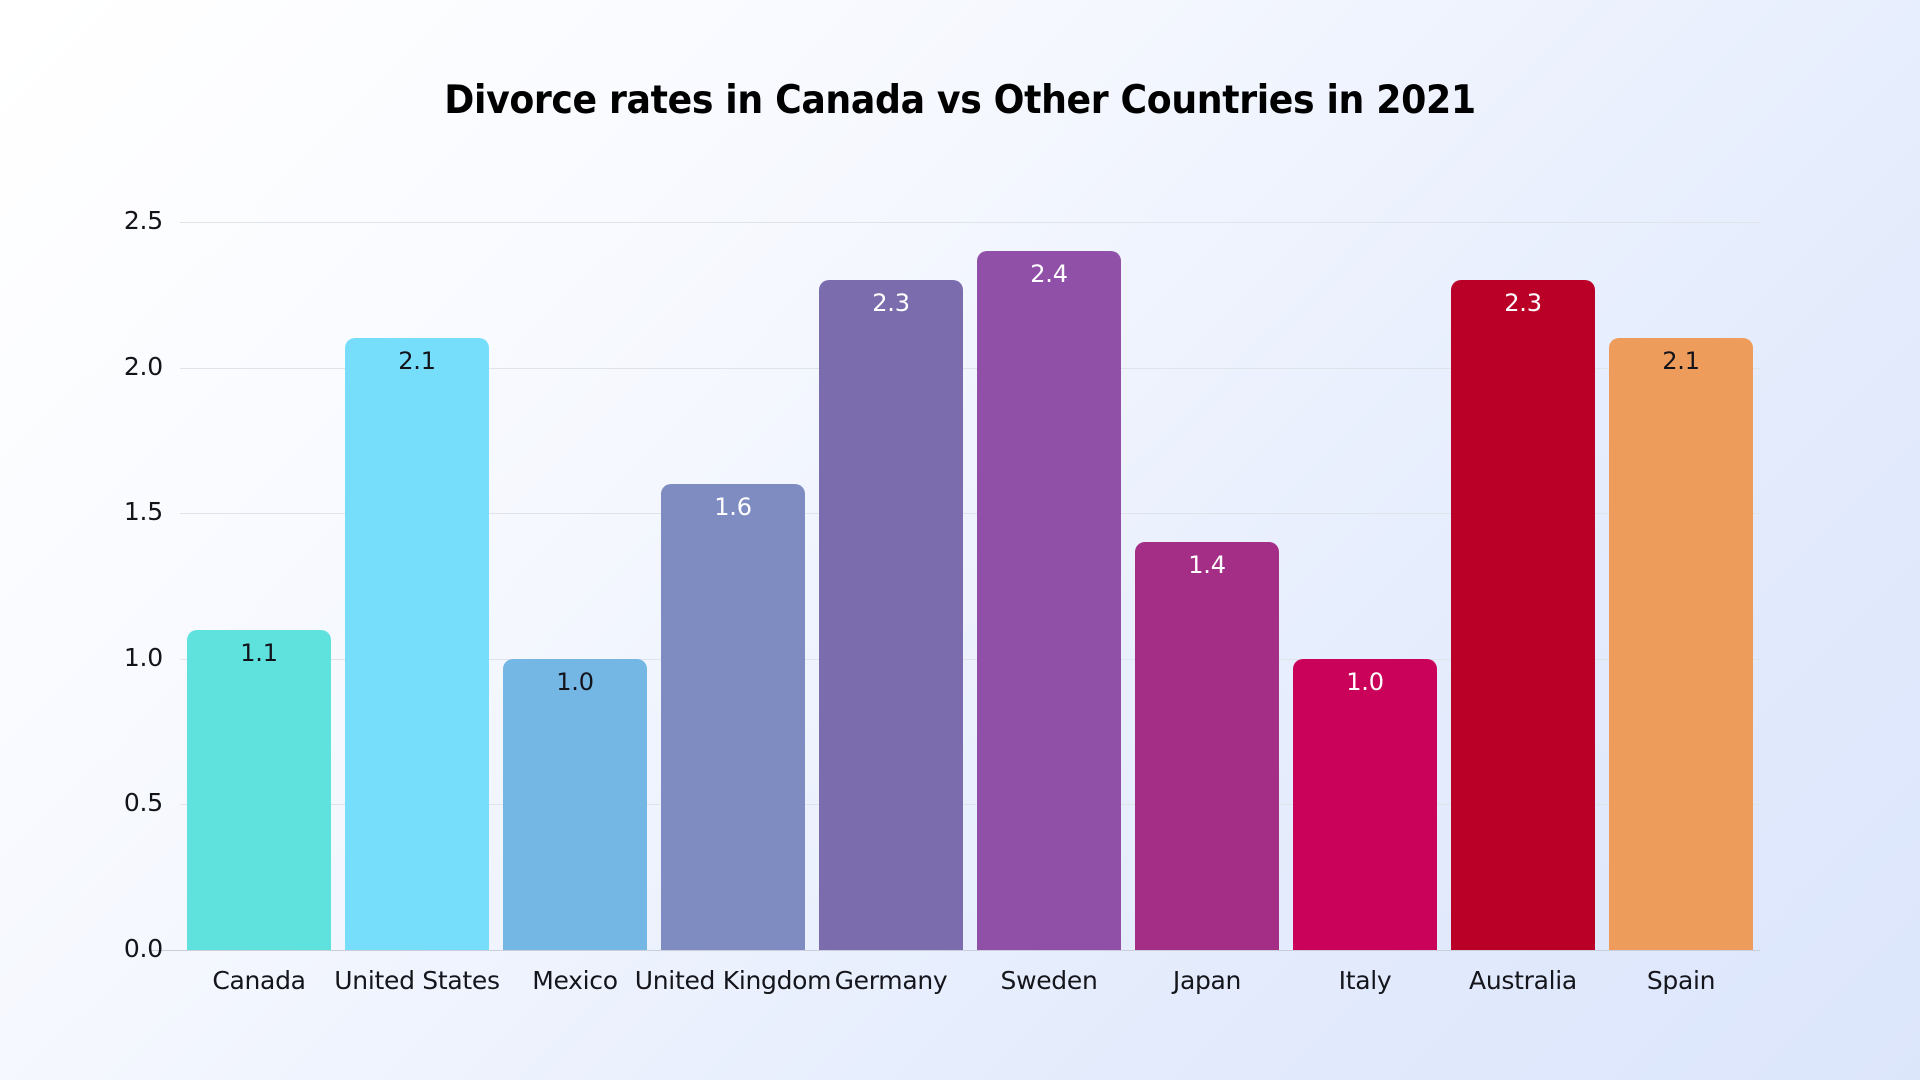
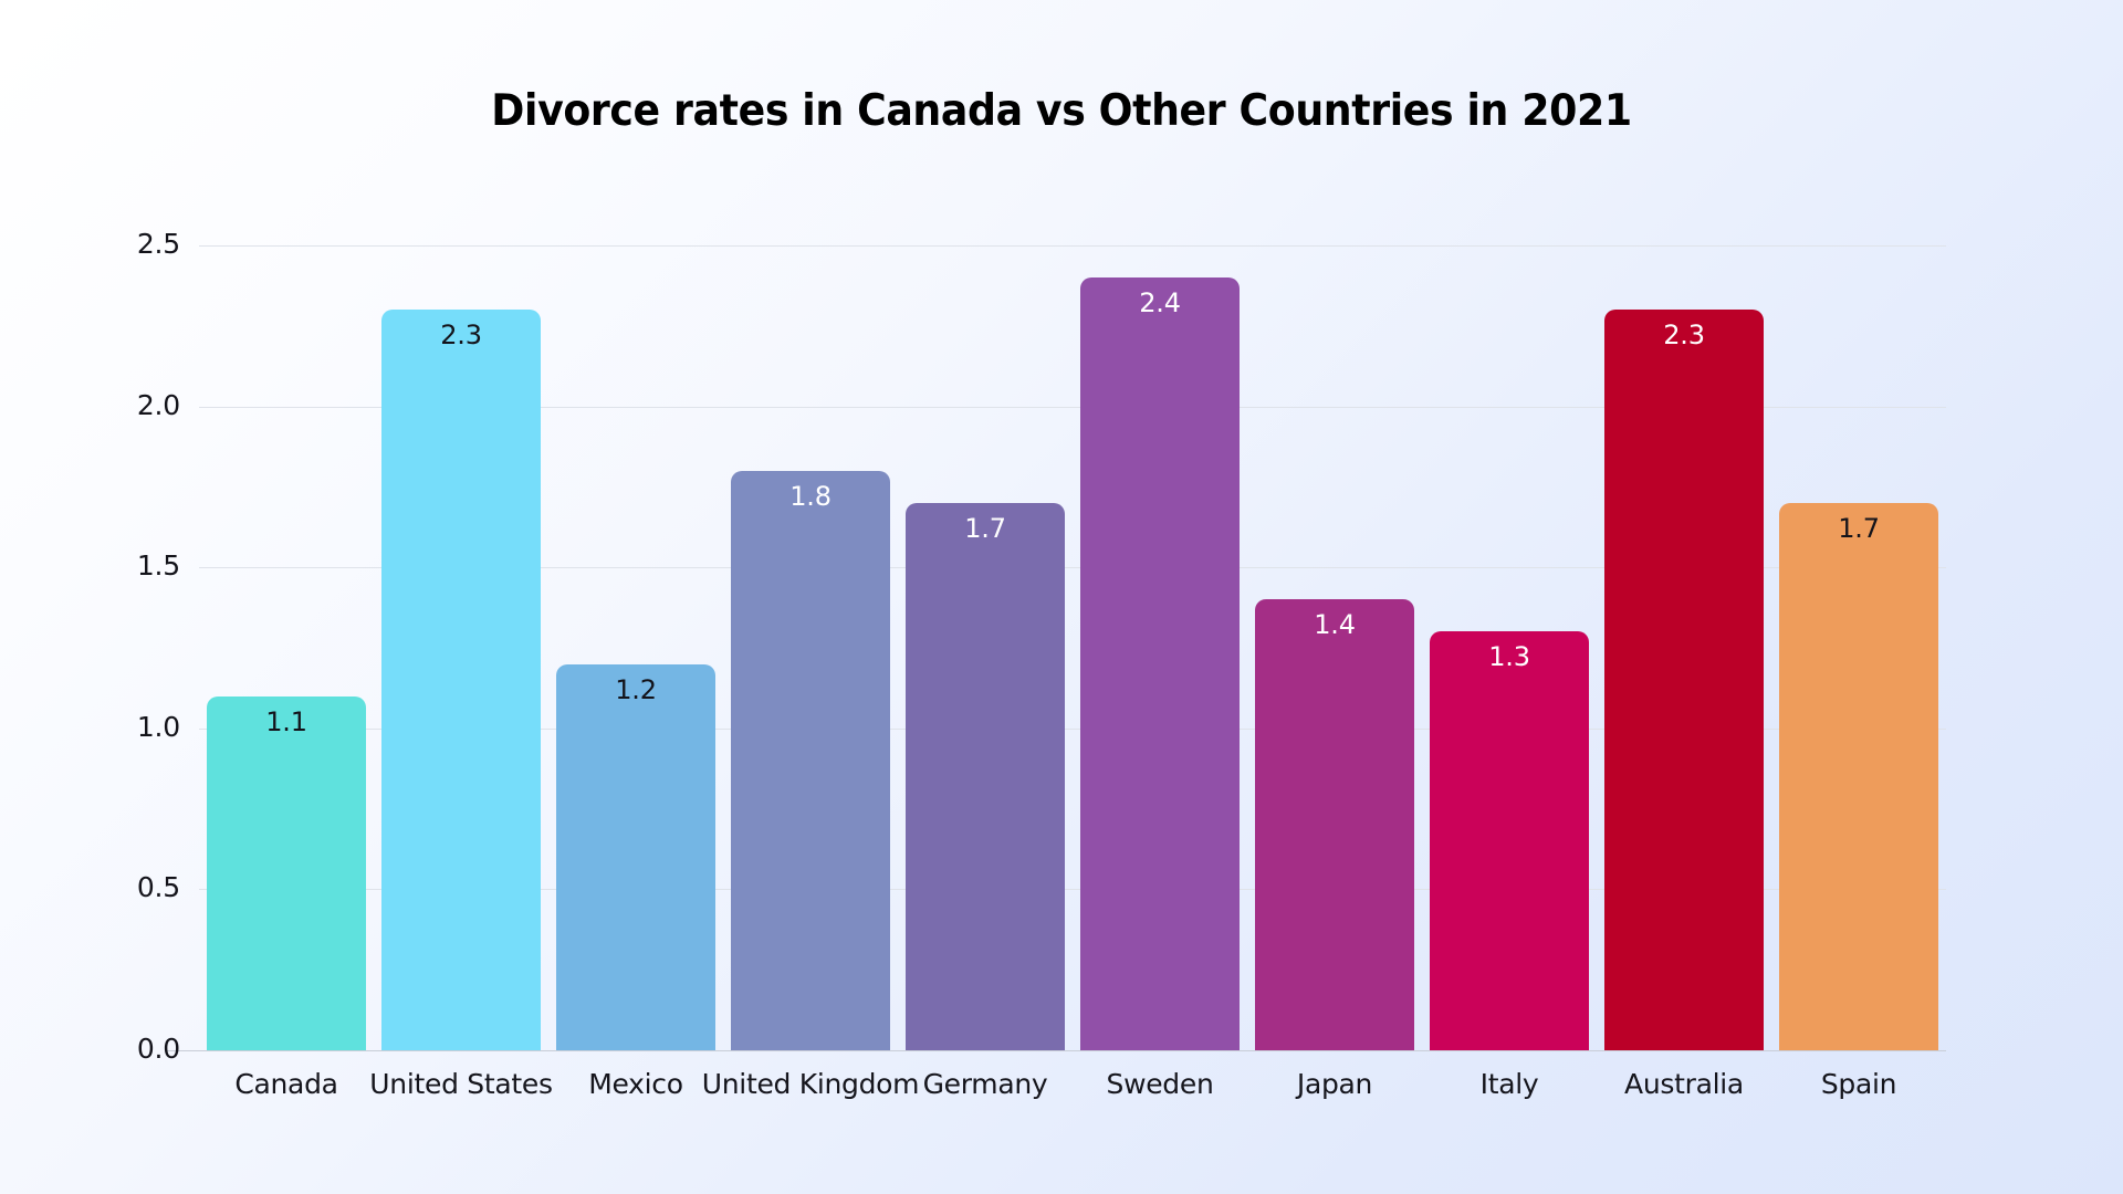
United States: 2.1 -> 2.3
Mexico: 1.0 -> 1.2
United Kingdom: 1.6 -> 1.8
Germany: 2.3 -> 1.7
Italy: 1.0 -> 1.3
Spain: 2.1 -> 1.7
